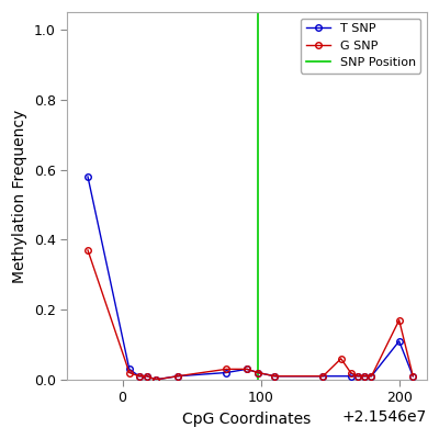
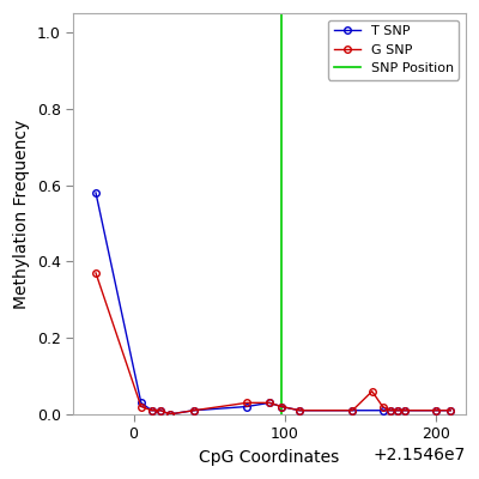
T SNP/200: 0.11 -> 0.01
G SNP/200: 0.17 -> 0.01
